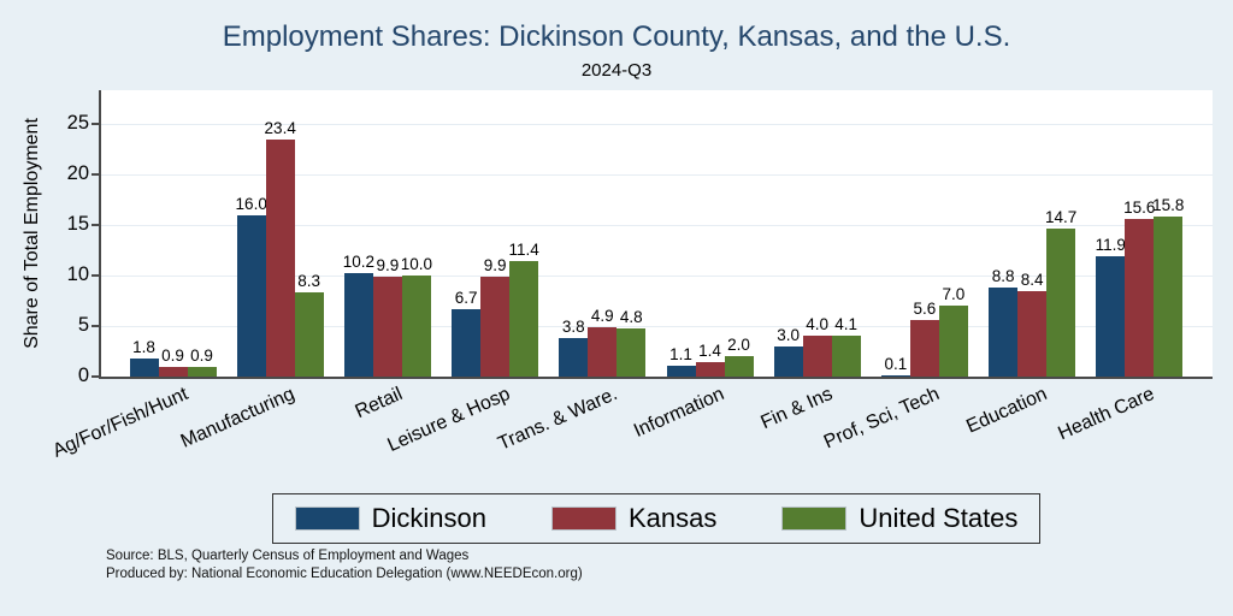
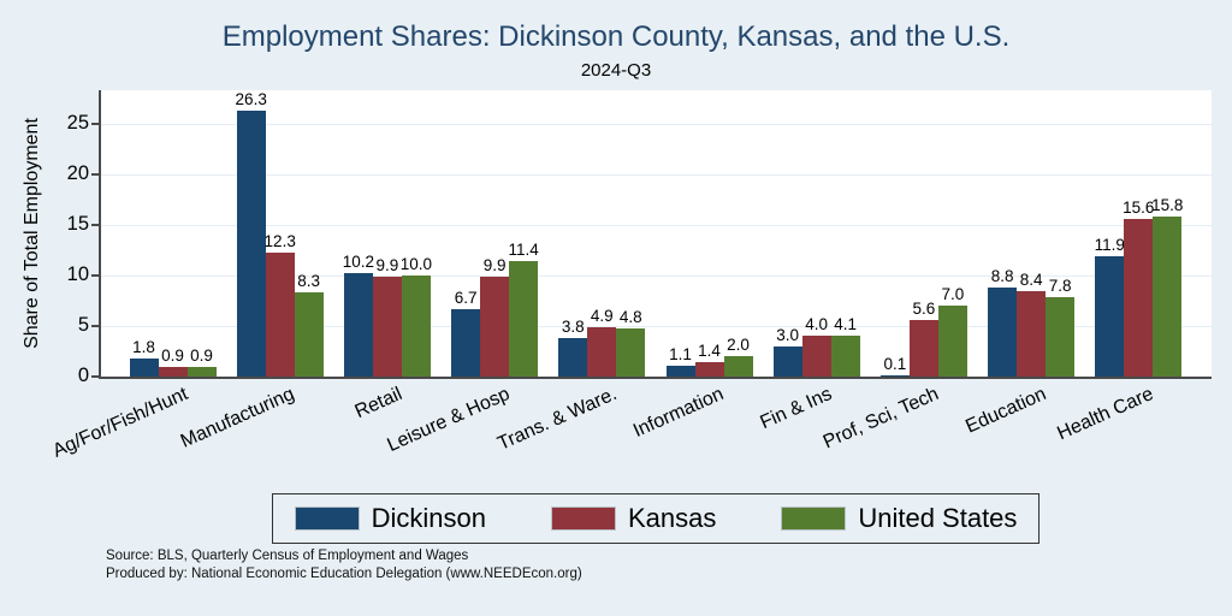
Dickinson/Manufacturing: 16.0 -> 26.3
Kansas/Manufacturing: 23.4 -> 12.3
United States/Education: 14.7 -> 7.8
